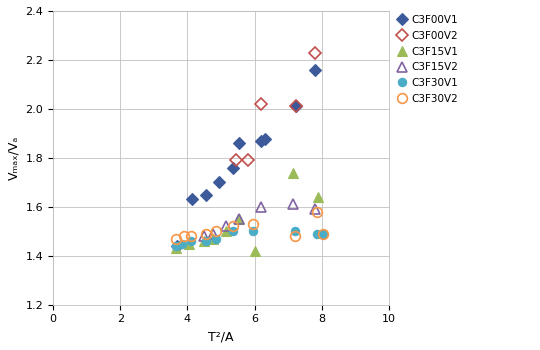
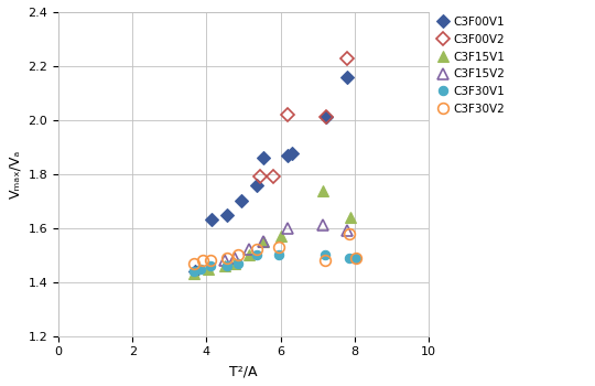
C3F15V1/6: 1.42 -> 1.57
